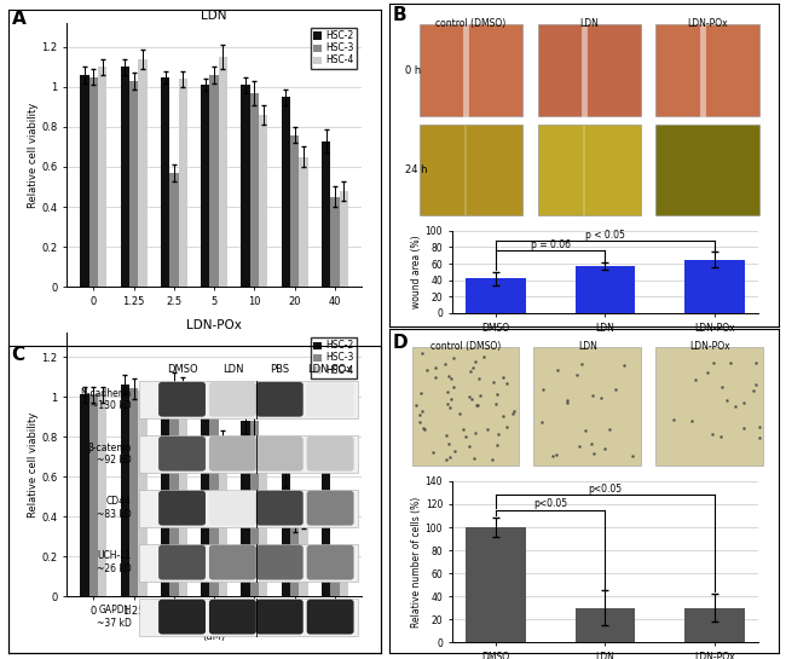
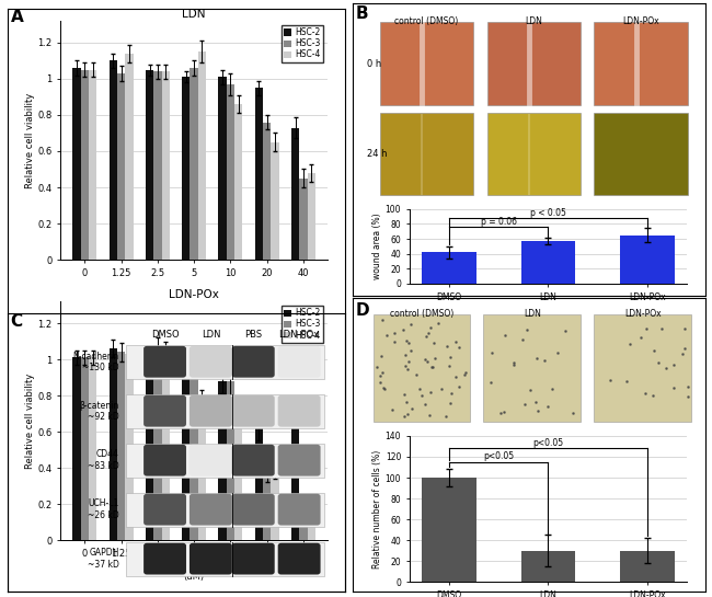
LDN/HSC-4/0: 1.10 -> 1.05
LDN/HSC-3/2.5: 0.57 -> 1.04
